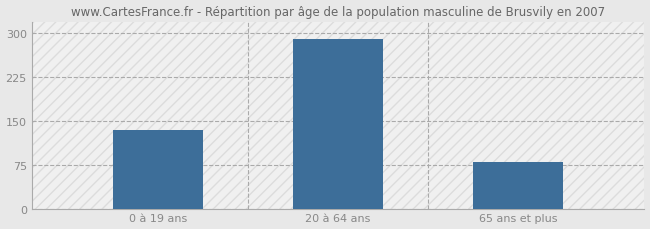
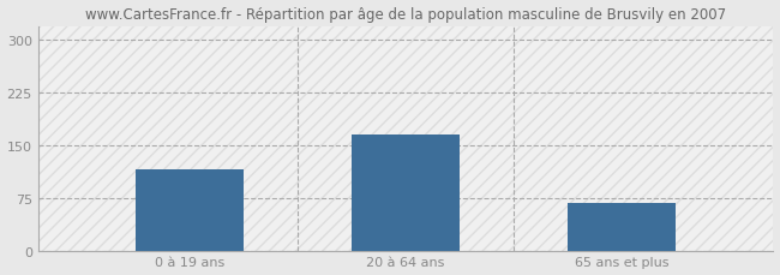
0 à 19 ans: 135 -> 116
20 à 64 ans: 290 -> 166
65 ans et plus: 80 -> 68
